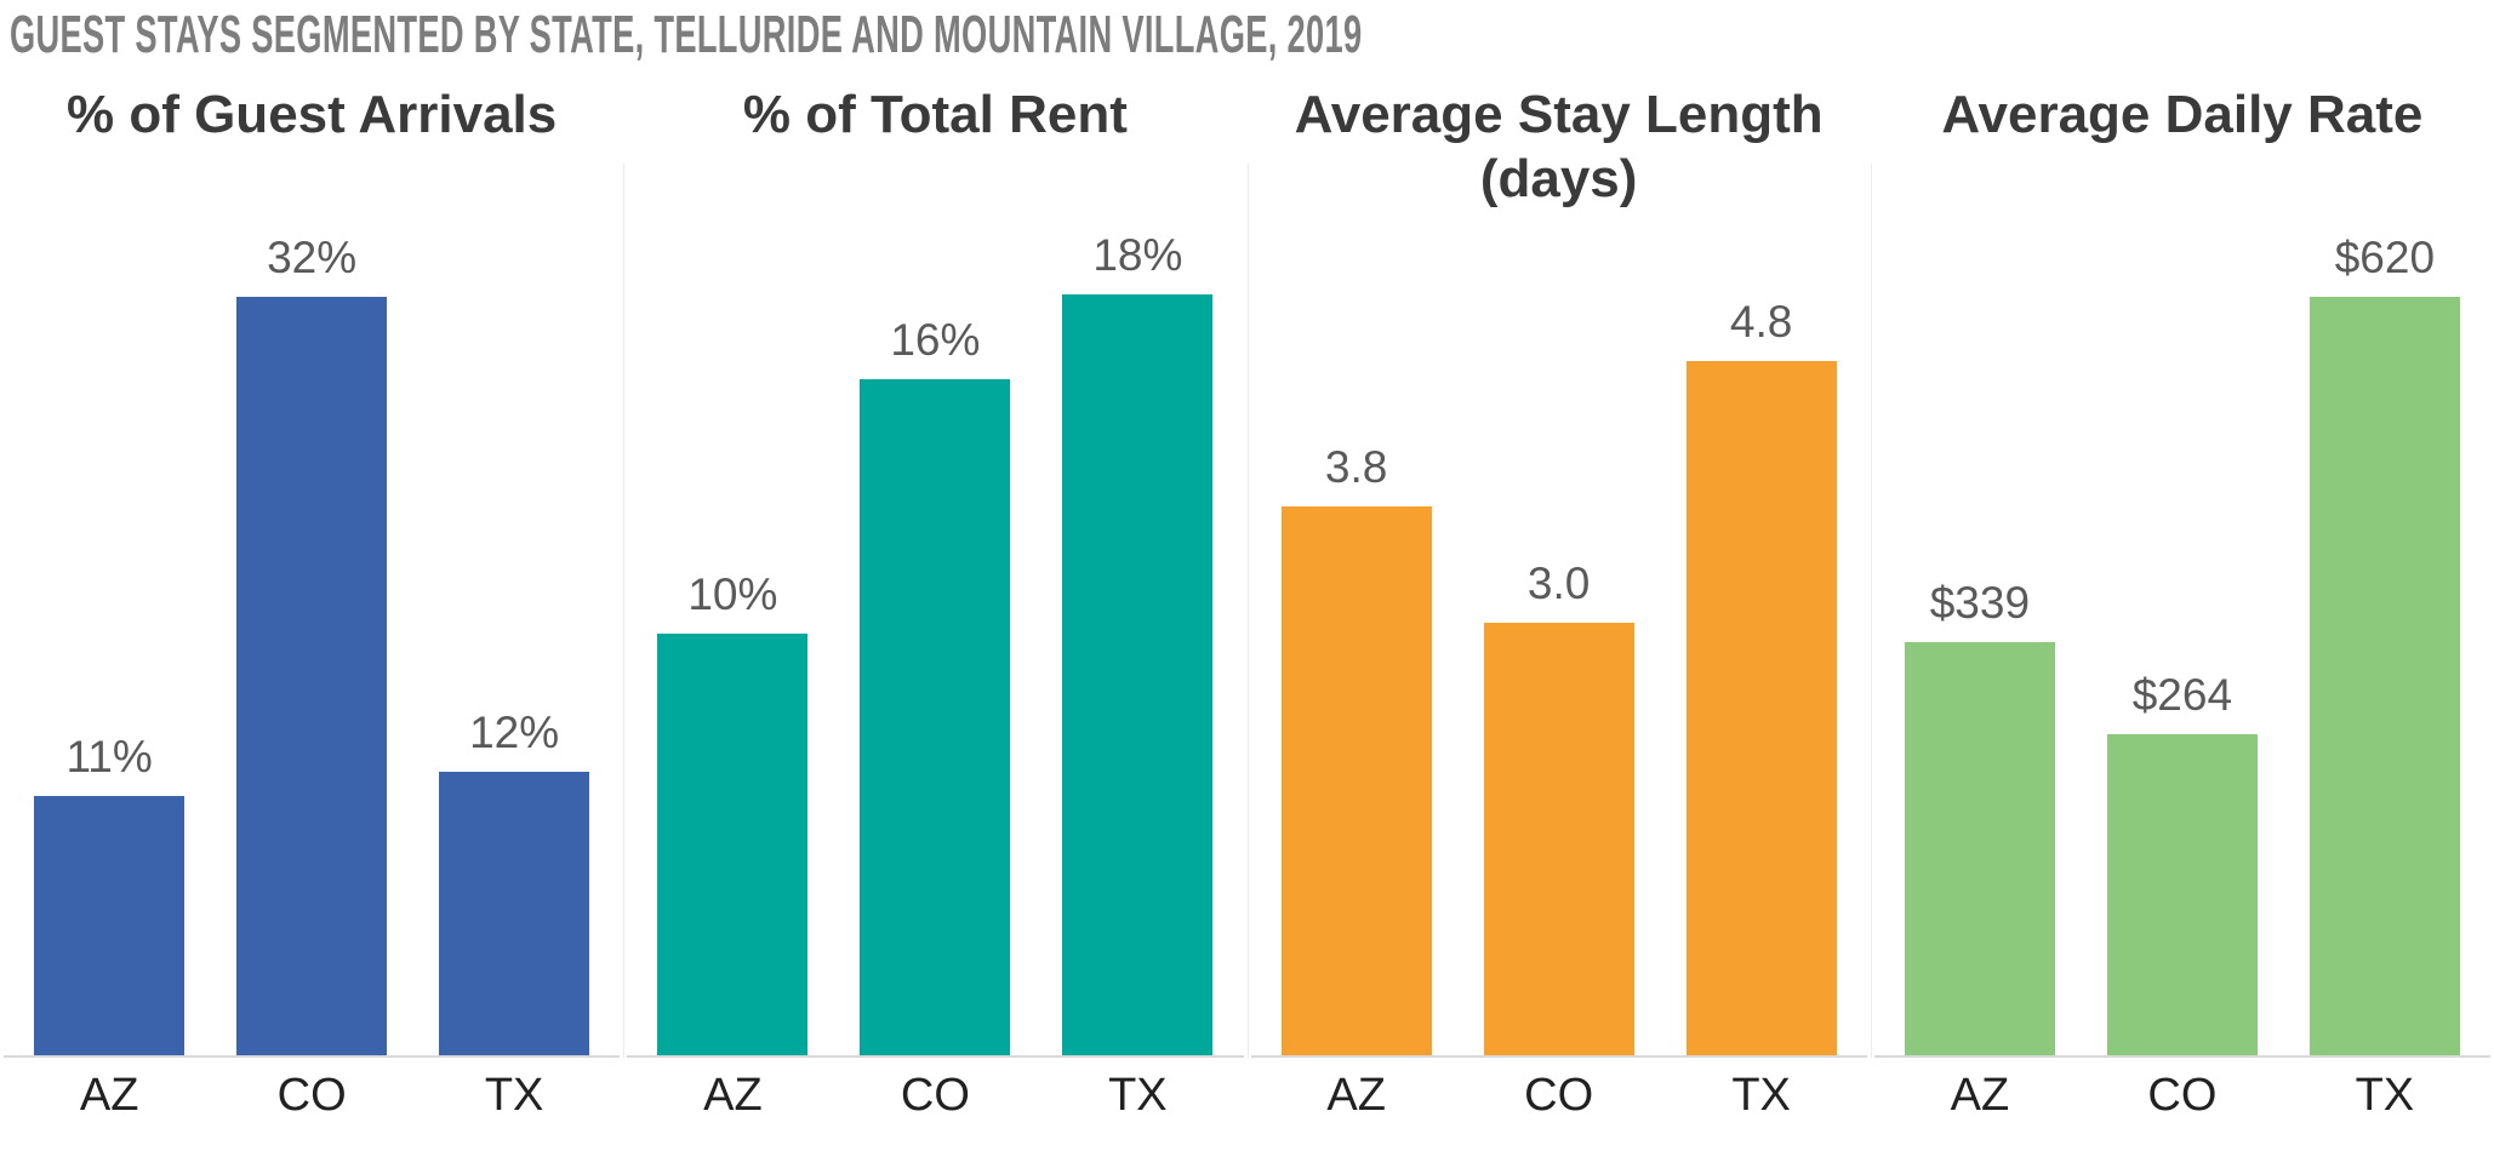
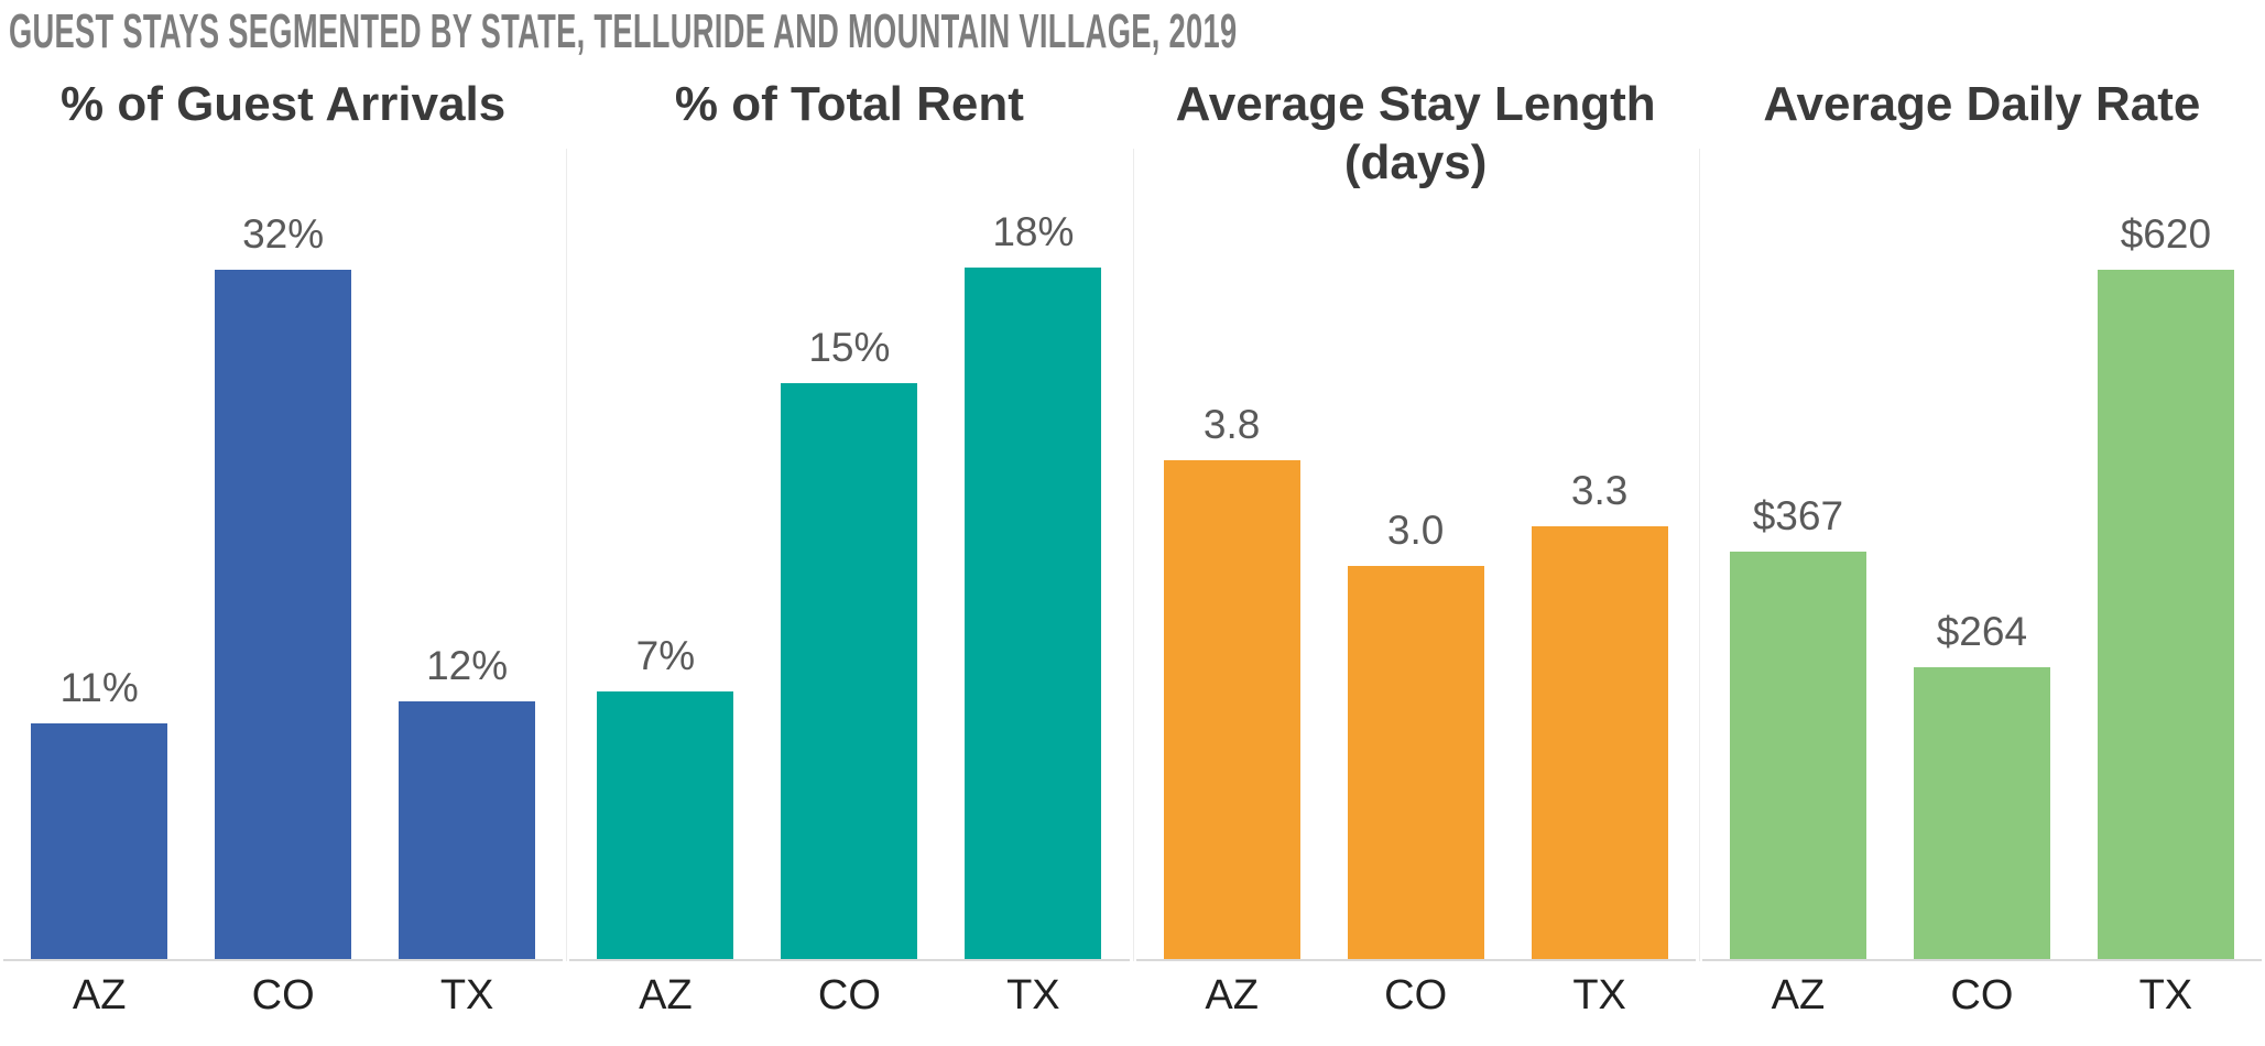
% of Total Rent/AZ: 10% -> 7%
% of Total Rent/CO: 16% -> 15%
Average Stay Length (days)/TX: 4.8 -> 3.3
Average Daily Rate/AZ: $339 -> $367
